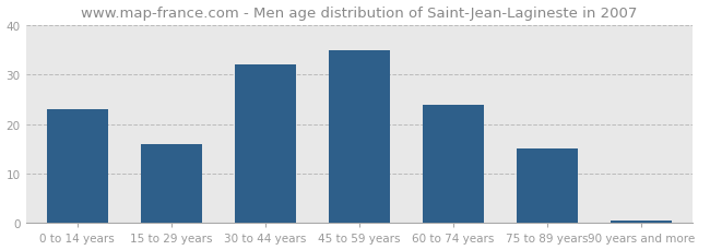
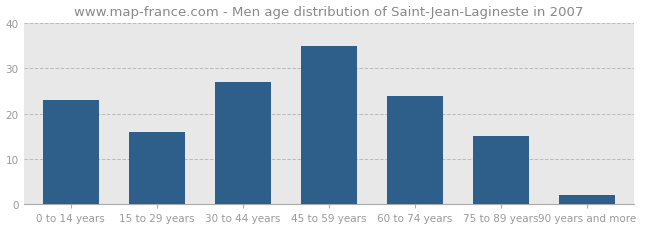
30 to 44 years: 32.0 -> 27.0
90 years and more: 0.5 -> 2.0
